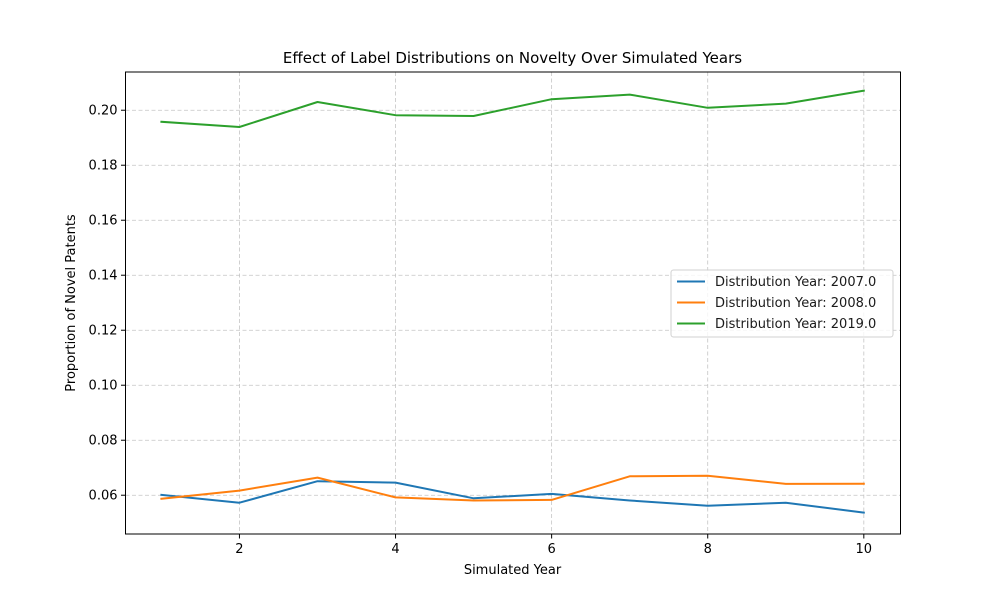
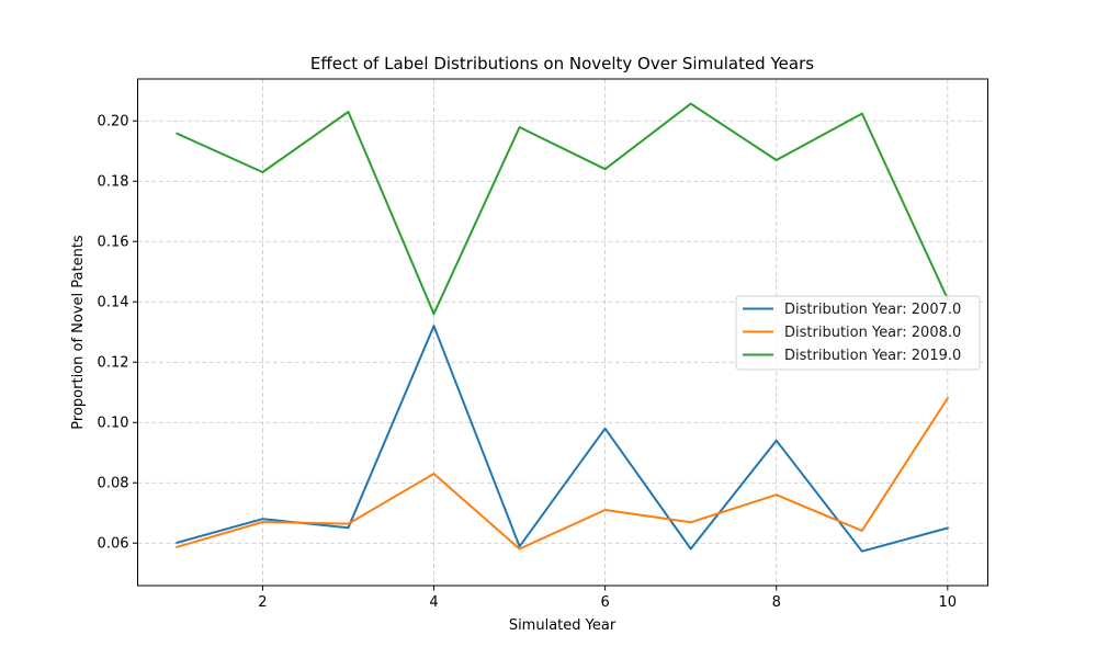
Distribution Year: 2007.0/2: 0.057 -> 0.068
Distribution Year: 2008.0/2: 0.062 -> 0.067
Distribution Year: 2019.0/2: 0.194 -> 0.183
Distribution Year: 2007.0/4: 0.065 -> 0.132
Distribution Year: 2008.0/4: 0.059 -> 0.083
Distribution Year: 2019.0/4: 0.198 -> 0.136
Distribution Year: 2007.0/6: 0.060 -> 0.098
Distribution Year: 2008.0/6: 0.058 -> 0.071
Distribution Year: 2019.0/6: 0.204 -> 0.184
Distribution Year: 2007.0/8: 0.056 -> 0.094
Distribution Year: 2008.0/8: 0.067 -> 0.076
Distribution Year: 2019.0/8: 0.201 -> 0.187
Distribution Year: 2007.0/10: 0.054 -> 0.065
Distribution Year: 2008.0/10: 0.064 -> 0.108
Distribution Year: 2019.0/10: 0.207 -> 0.141
